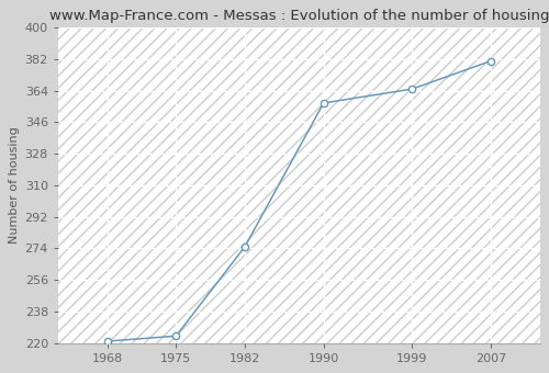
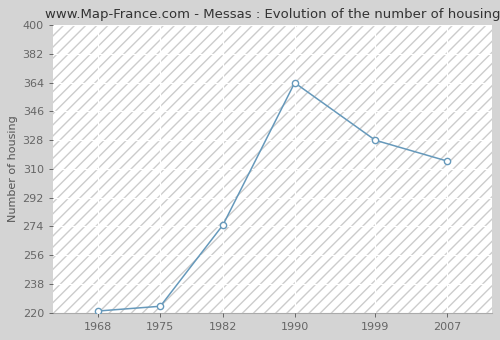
1990: 357 -> 364
1999: 365 -> 328
2007: 381 -> 315
